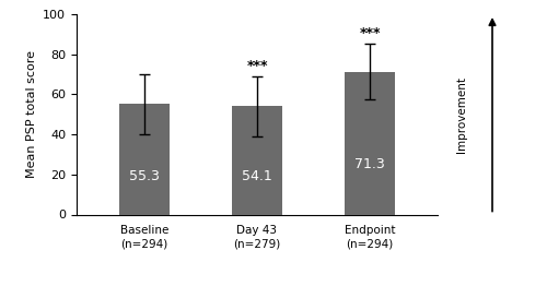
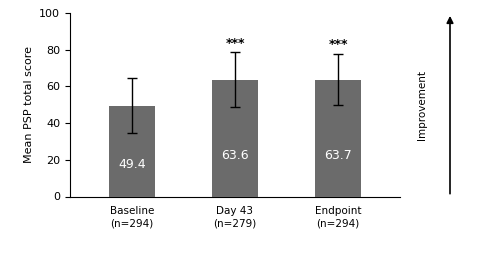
Baseline (n=294): 55.3 -> 49.4
Day 43 (n=279): 54.1 -> 63.6
Endpoint (n=294): 71.3 -> 63.7
